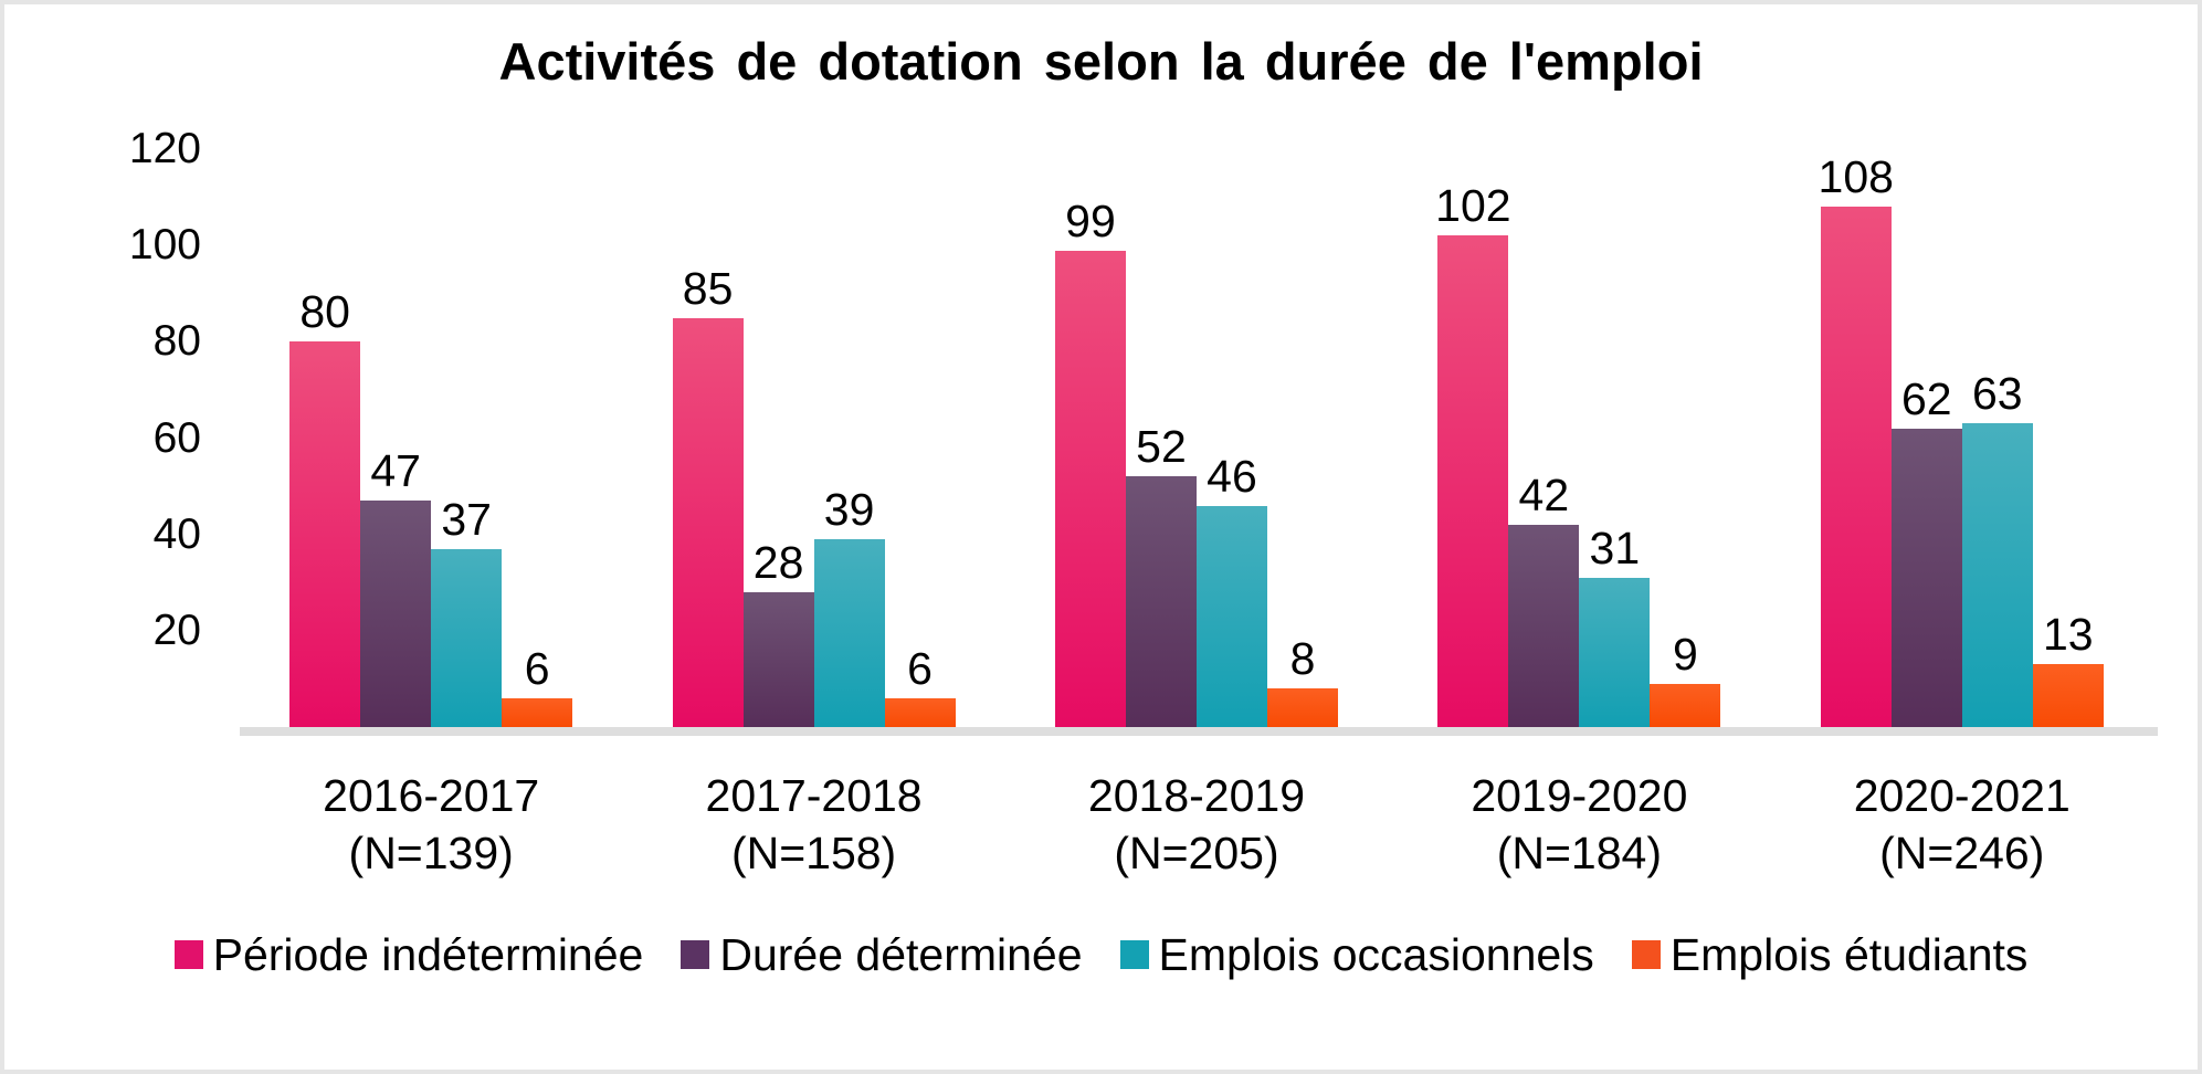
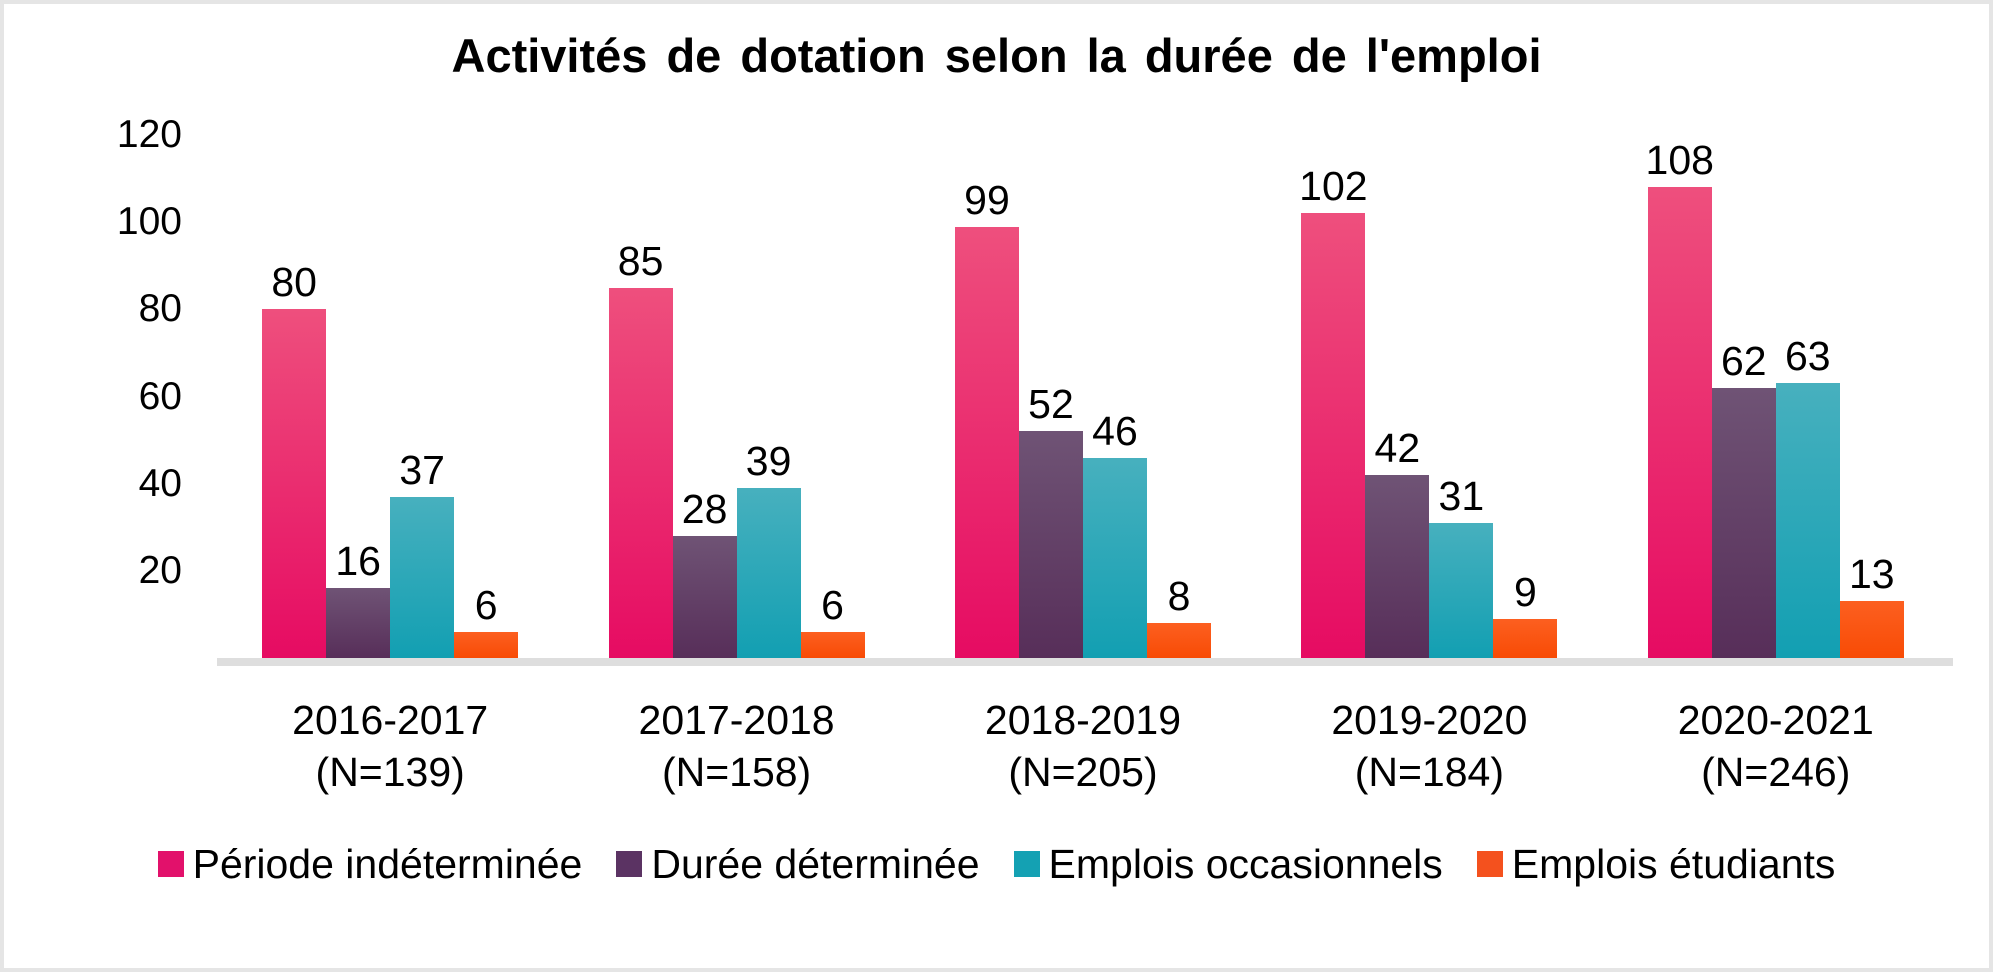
Durée déterminée/2016-2017: 47 -> 16
